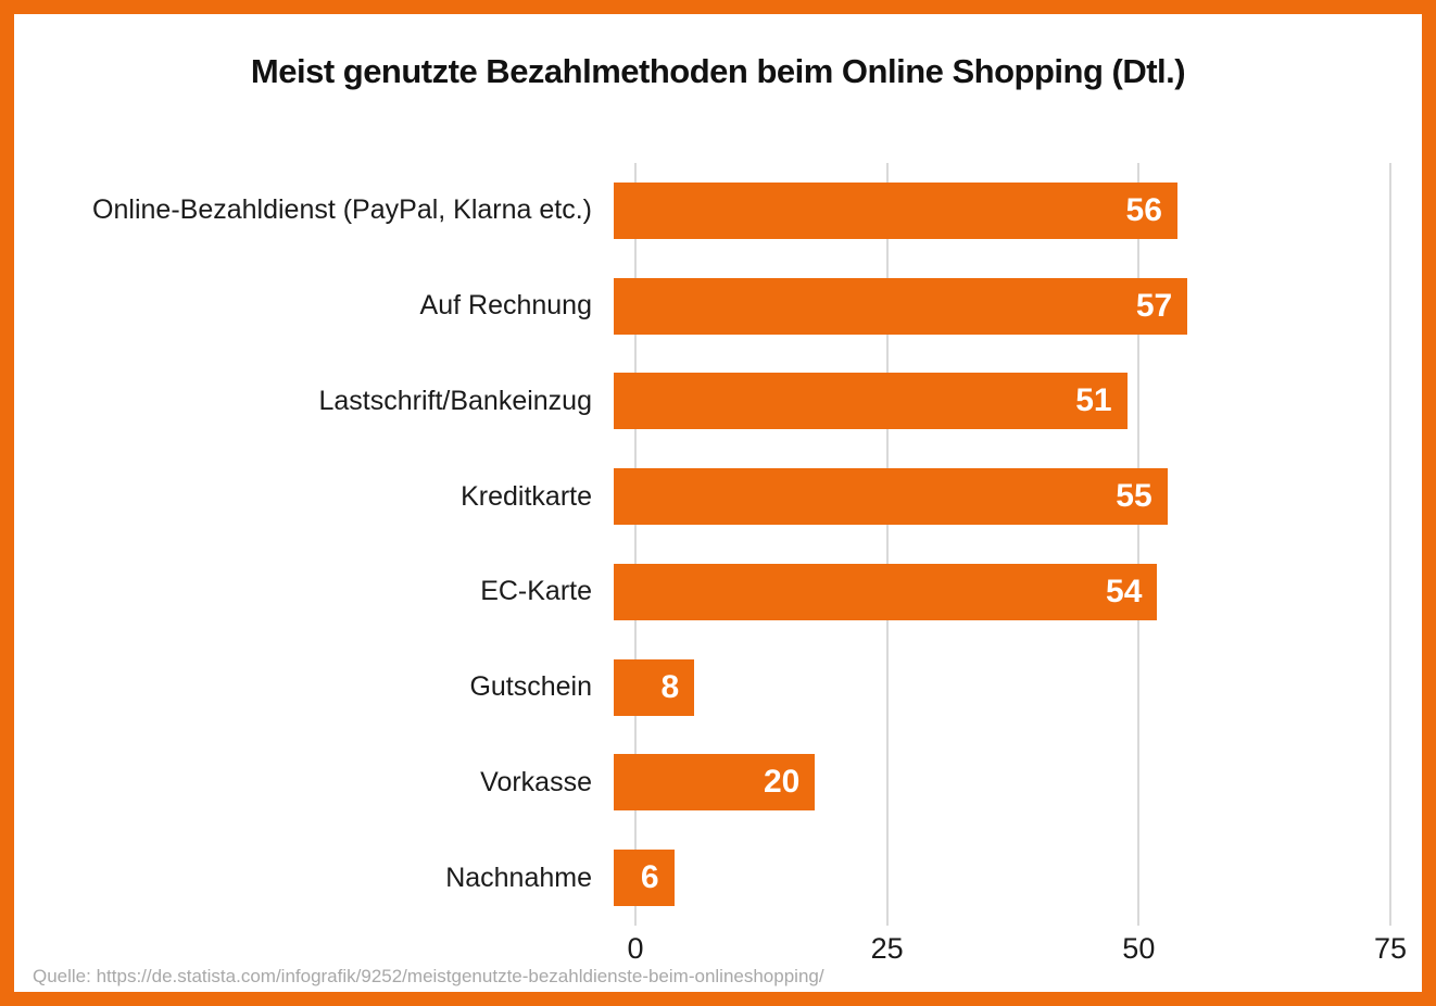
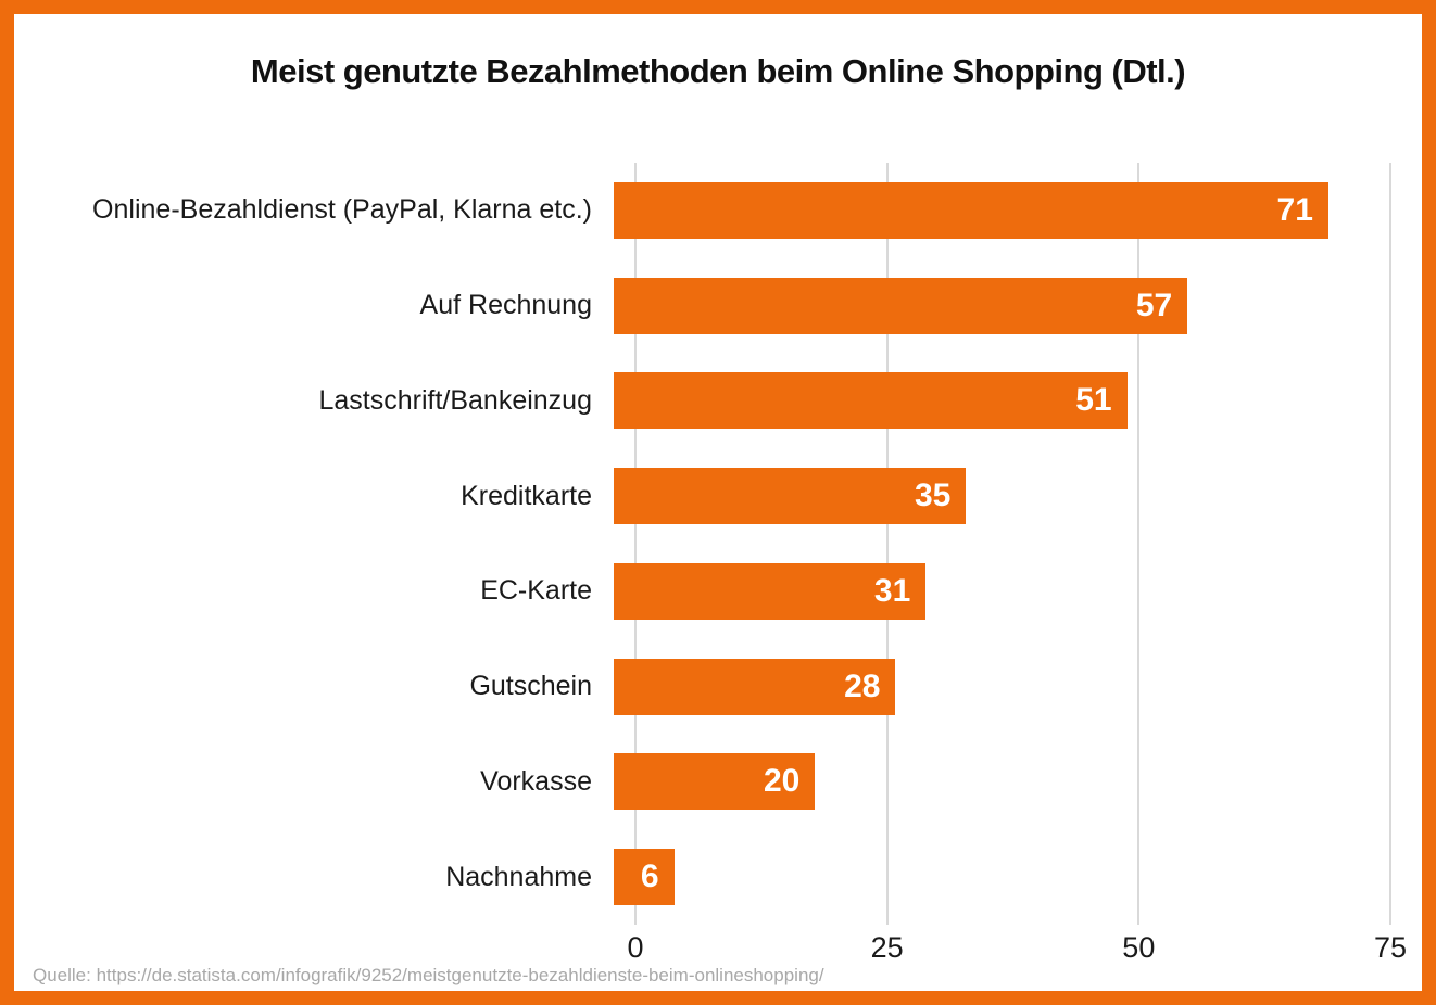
Online-Bezahldienst (PayPal, Klarna etc.): 56 -> 71
Kreditkarte: 55 -> 35
EC-Karte: 54 -> 31
Gutschein: 8 -> 28
